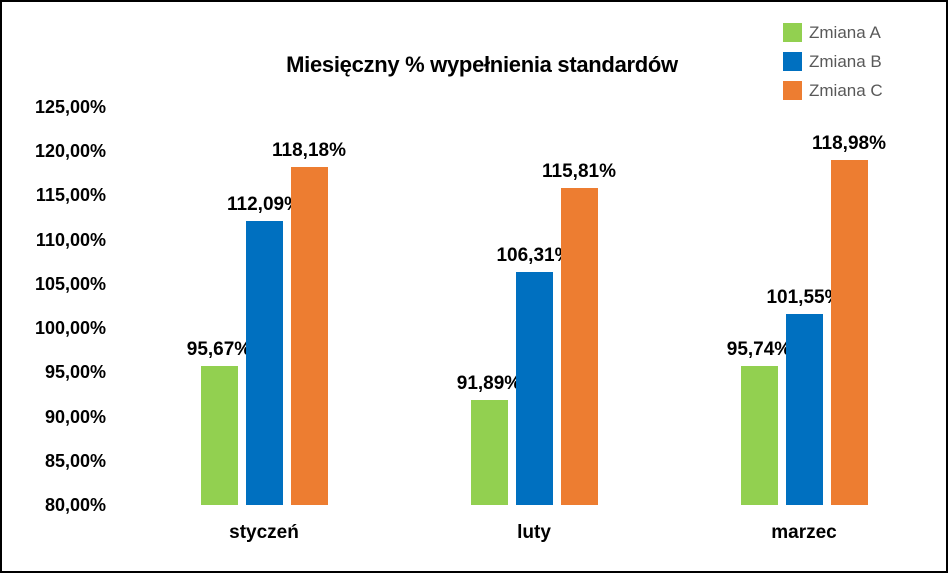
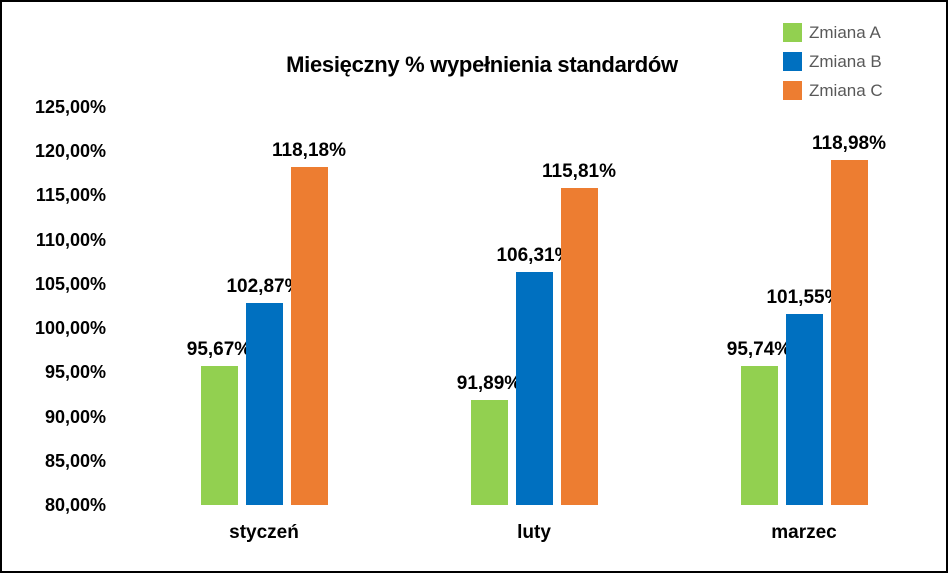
Zmiana B/styczeń: 112,09% -> 102,87%
